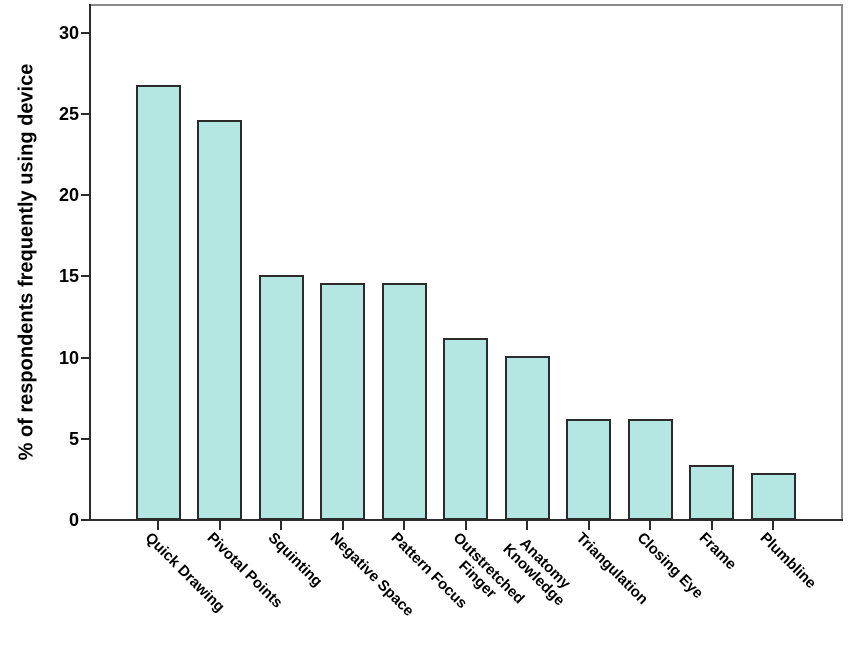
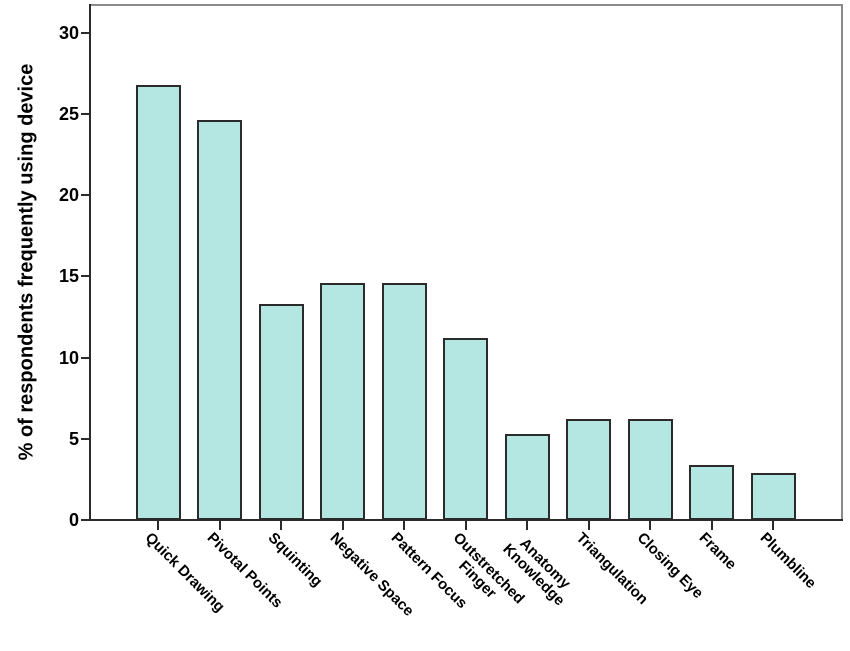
Squinting: 15.1 -> 13.3
Anatomy Knowledge: 10.1 -> 5.3
